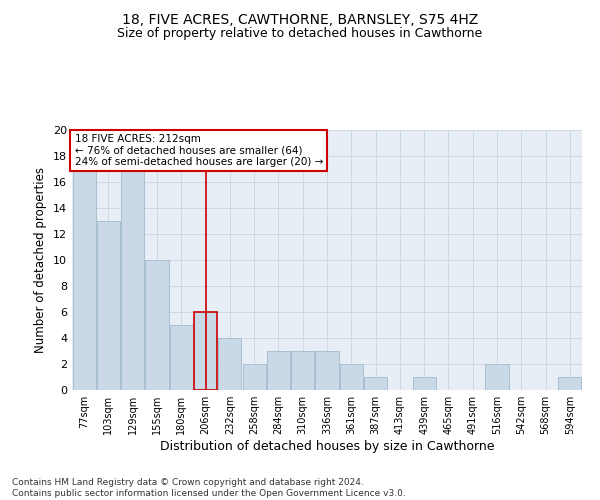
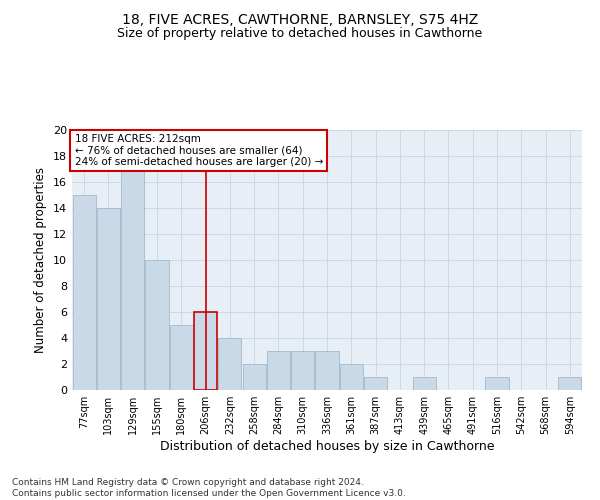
77sqm: 17 -> 15
103sqm: 13 -> 14
516sqm: 2 -> 1
